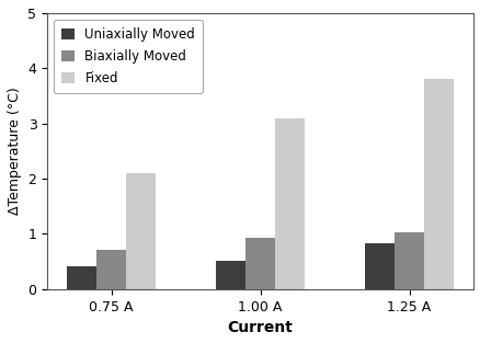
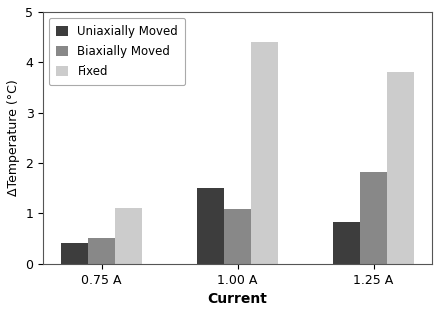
Biaxially Moved/0.75 A: 0.72 -> 0.52
Fixed/0.75 A: 2.1 -> 1.1
Uniaxially Moved/1.00 A: 0.52 -> 1.50
Biaxially Moved/1.00 A: 0.93 -> 1.08
Fixed/1.00 A: 3.1 -> 4.4
Biaxially Moved/1.25 A: 1.02 -> 1.82
